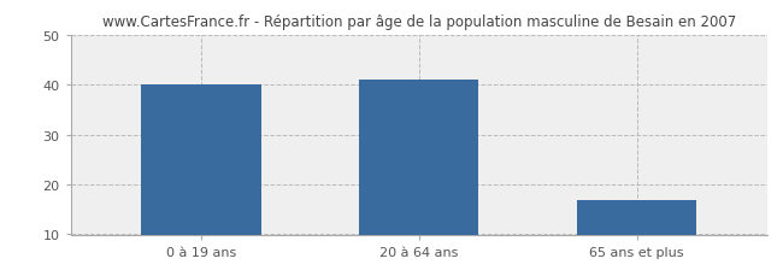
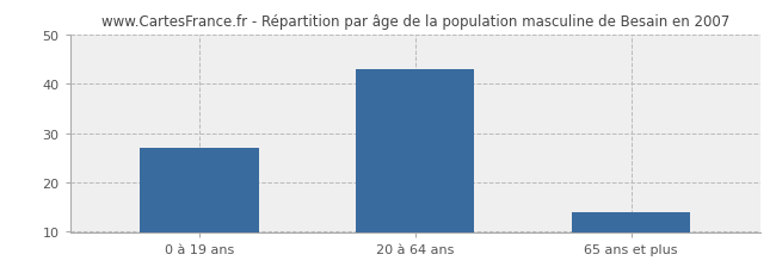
0 à 19 ans: 40 -> 27
20 à 64 ans: 41 -> 43
65 ans et plus: 17 -> 14
